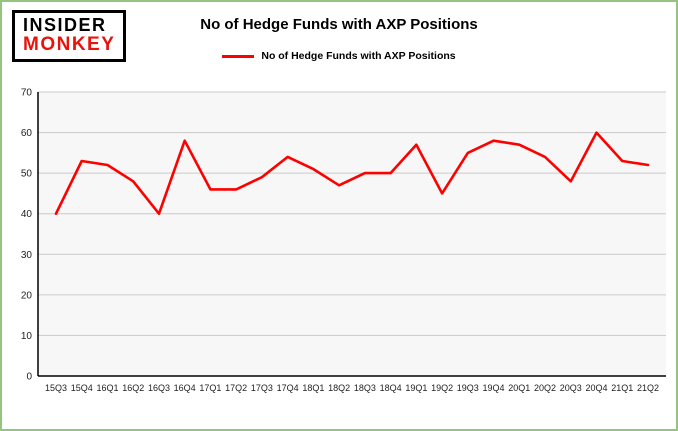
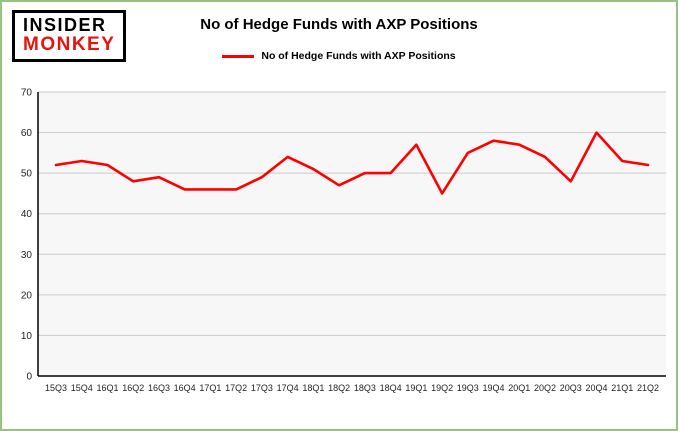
15Q3: 40 -> 52
16Q3: 40 -> 49
16Q4: 58 -> 46
